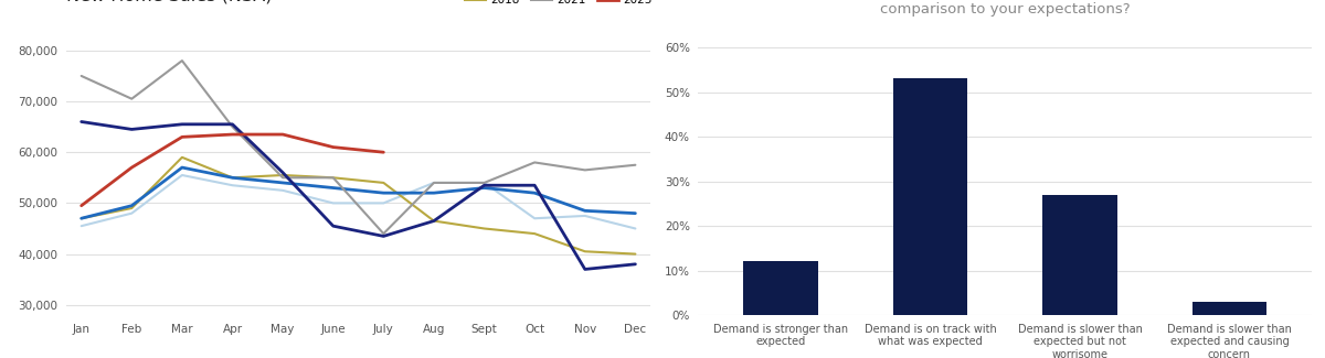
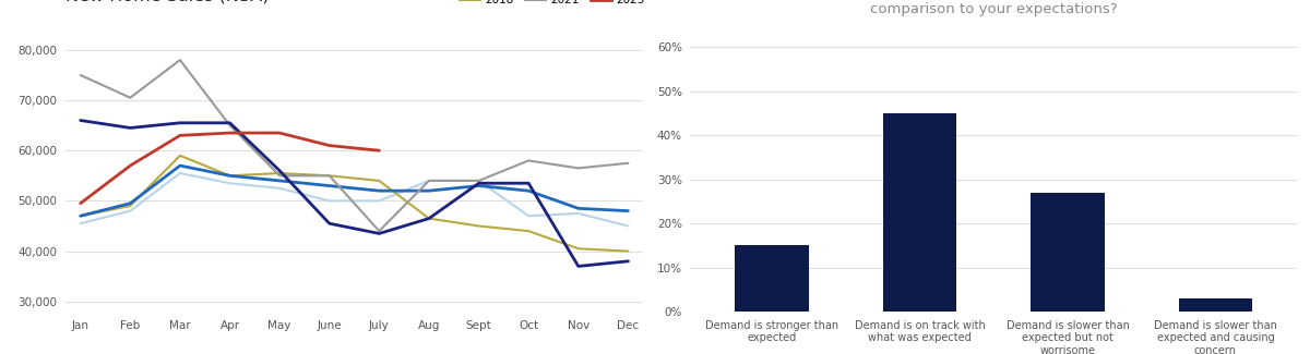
Demand is stronger than expected: 12% -> 15%
Demand is on track with what was expected: 53% -> 45%
